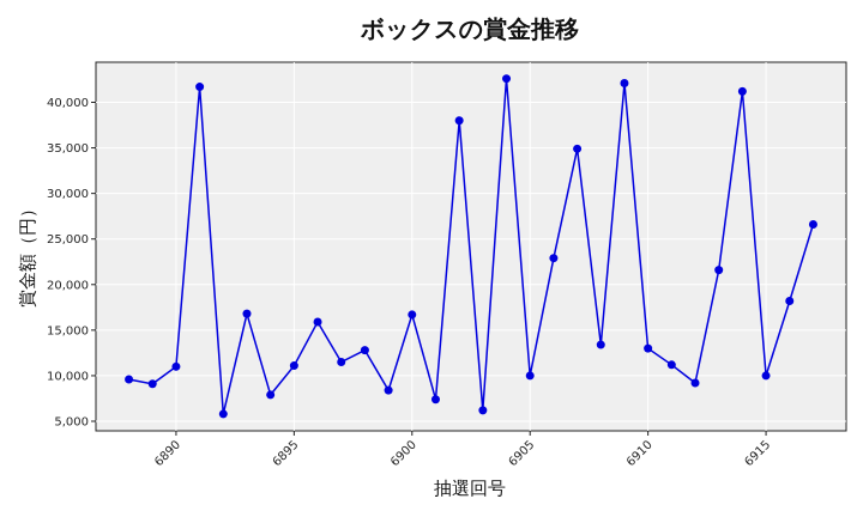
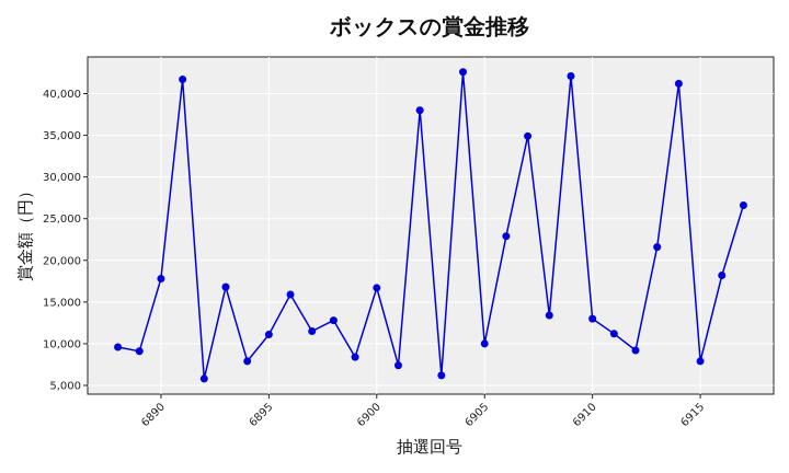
6890: 11000 -> 18000
6915: 10000 -> 8000
